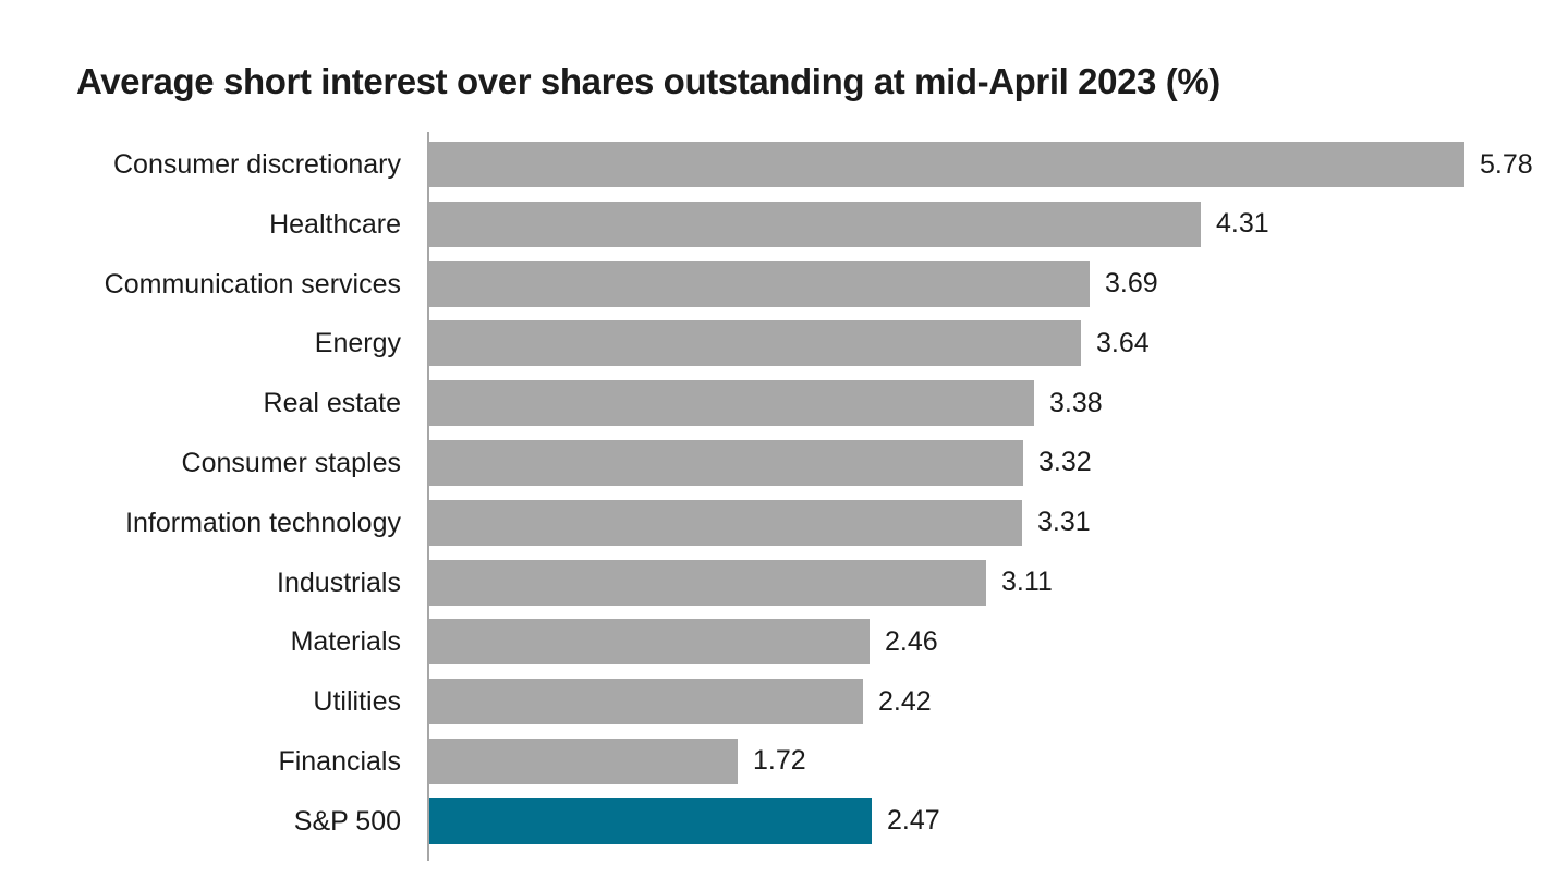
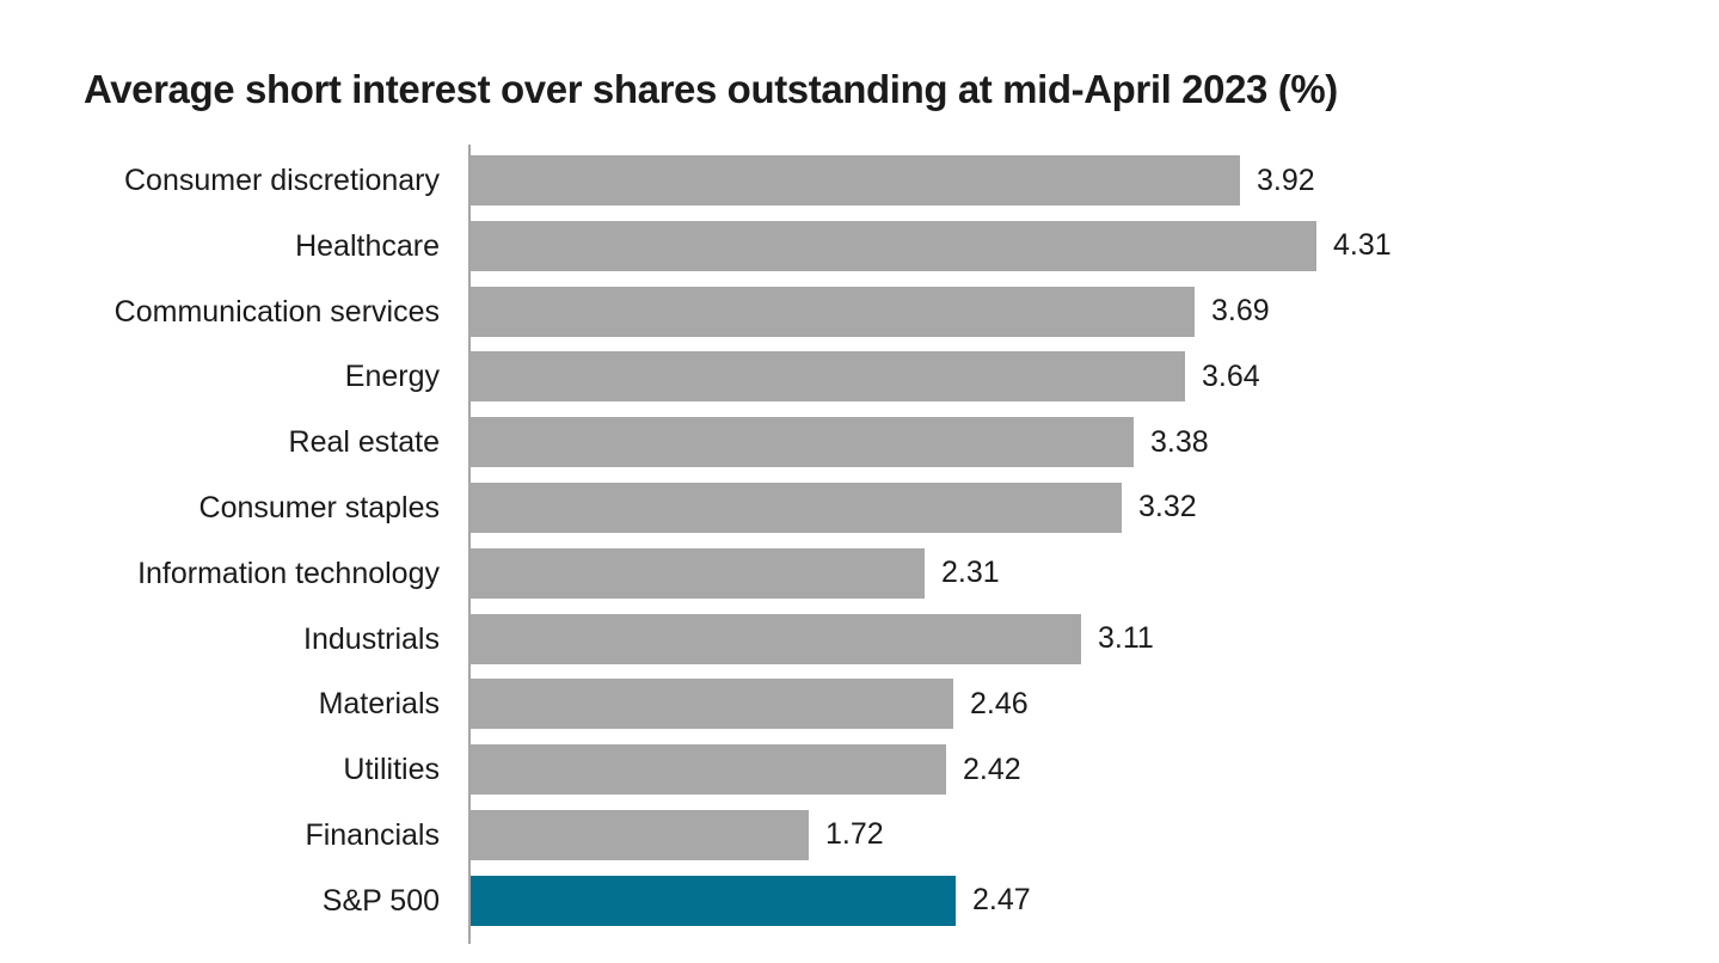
Consumer discretionary: 5.78 -> 3.92
Information technology: 3.31 -> 2.31
